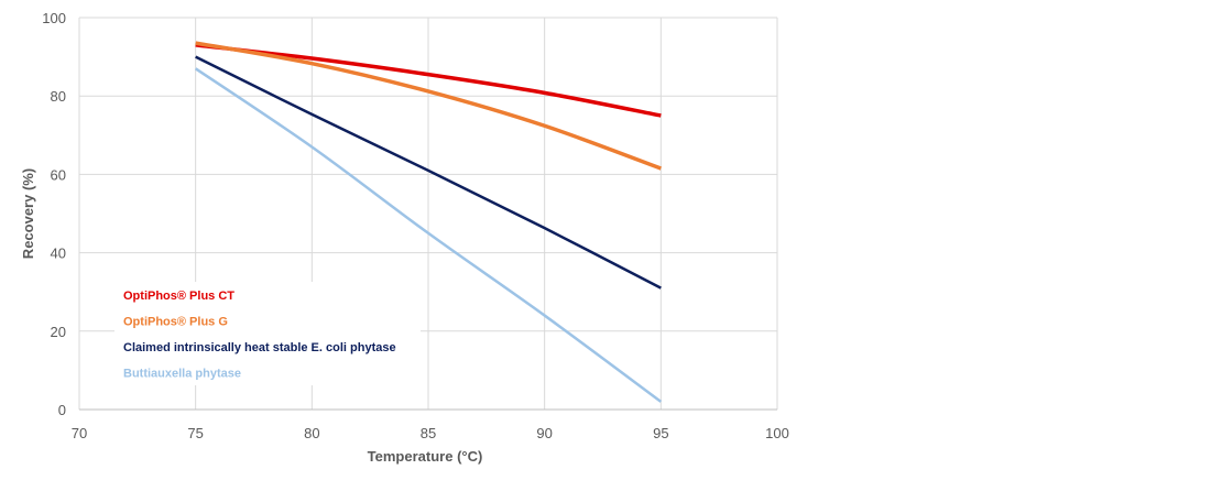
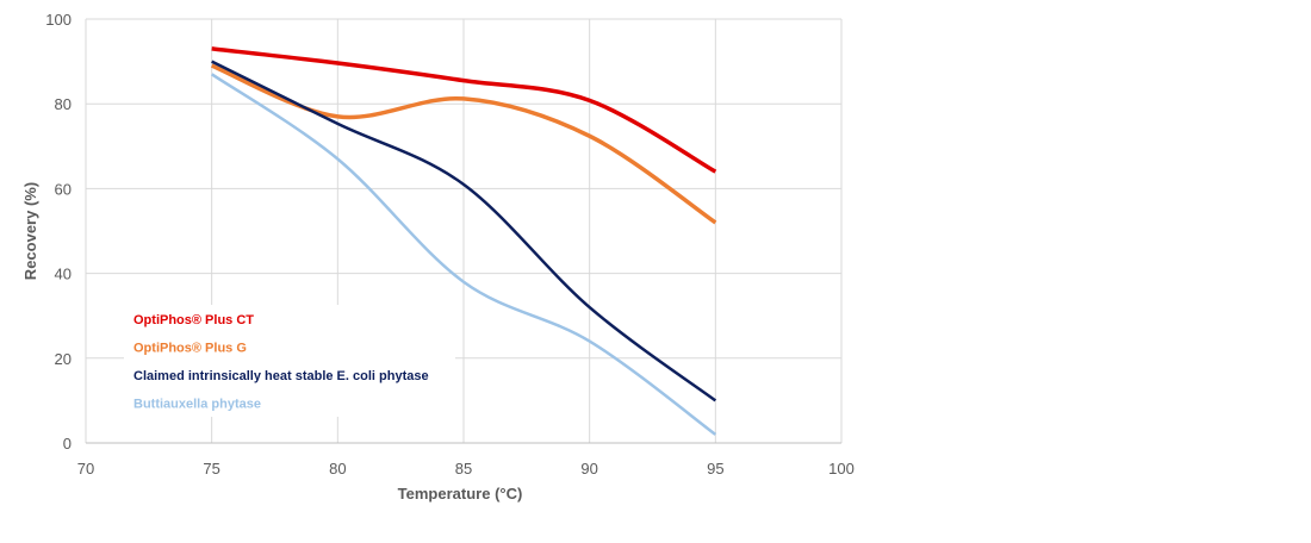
OptiPhos® Plus G/75: 94 -> 89
OptiPhos® Plus G/80: 88 -> 77
Buttiauxella phytase/85: 45 -> 38
Claimed intrinsically heat stable E. coli phytase/90: 46 -> 32
OptiPhos® Plus CT/95: 75 -> 64
OptiPhos® Plus G/95: 62 -> 52
Claimed intrinsically heat stable E. coli phytase/95: 31 -> 10
